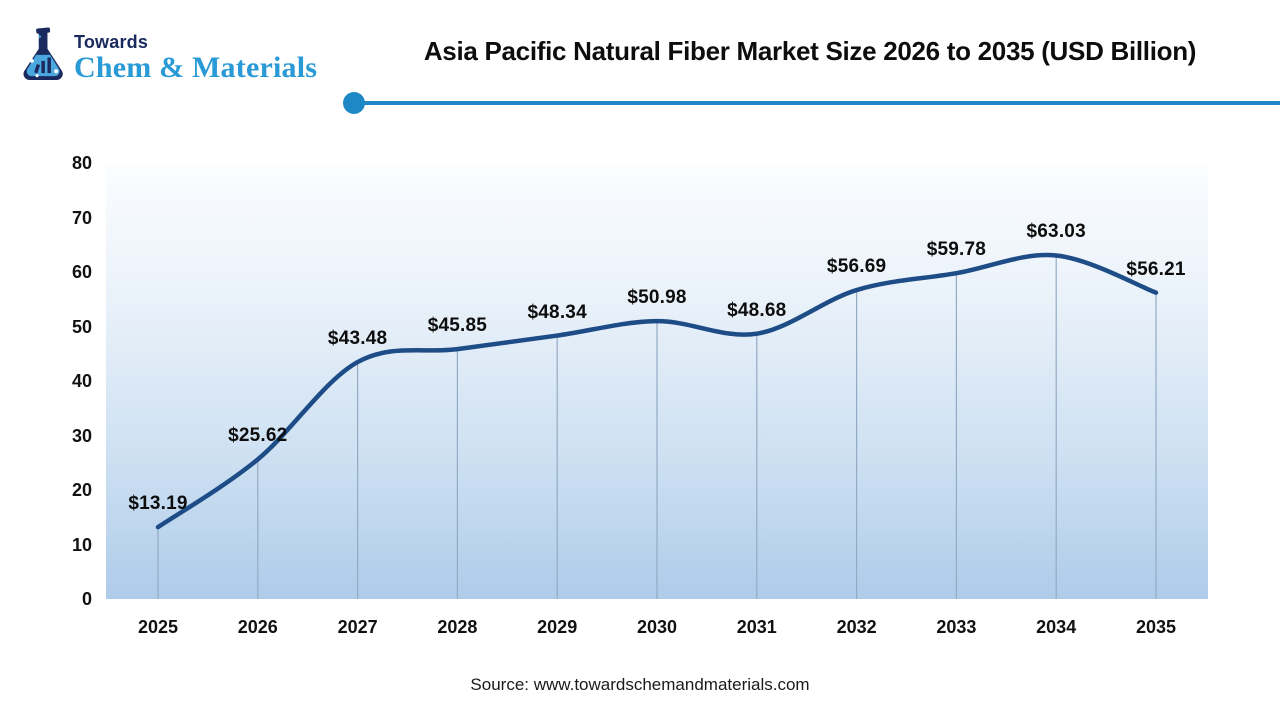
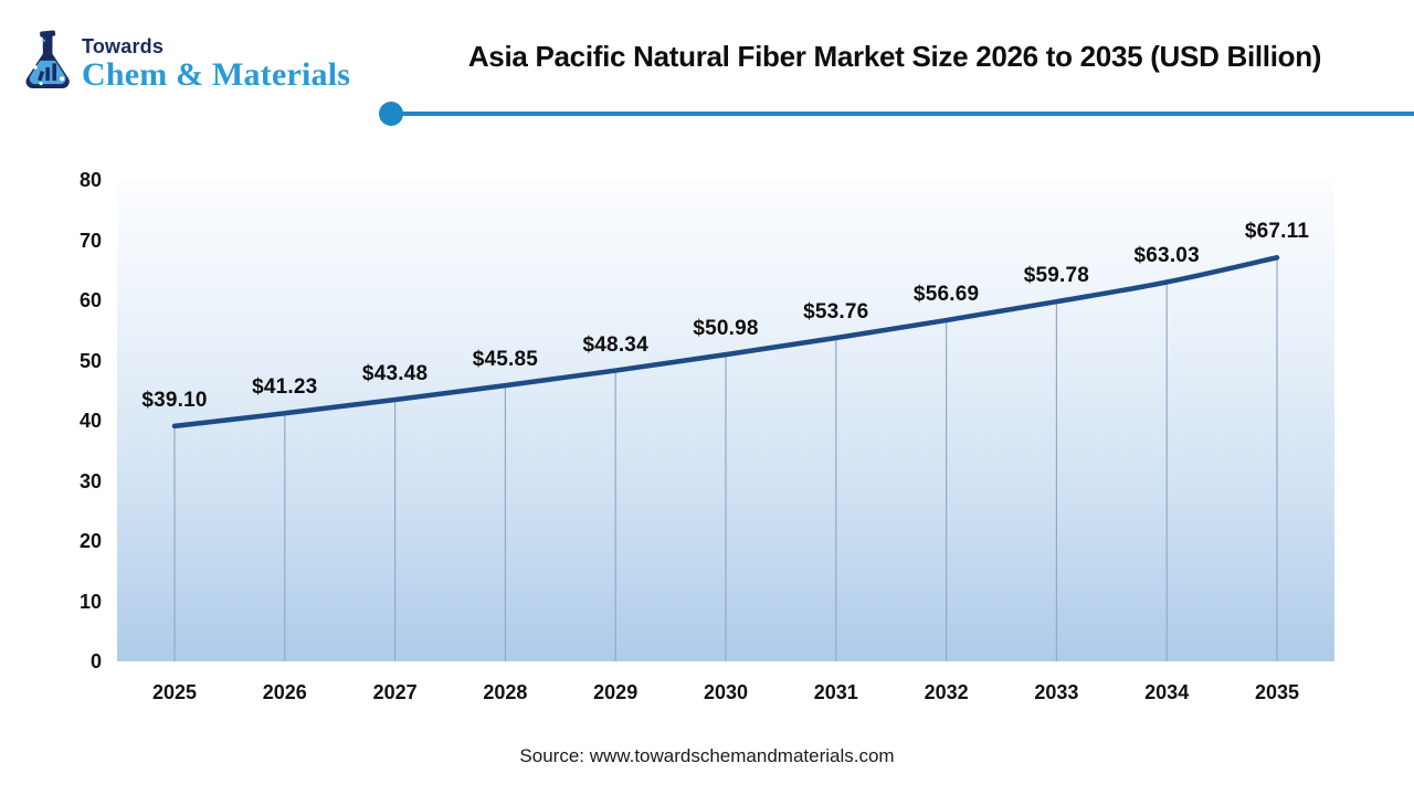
2025: $13.19 -> $39.10
2026: $25.62 -> $41.23
2031: $48.68 -> $53.76
2035: $56.21 -> $67.11
